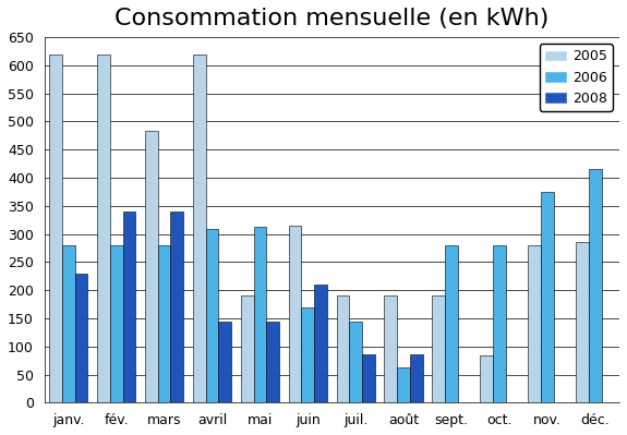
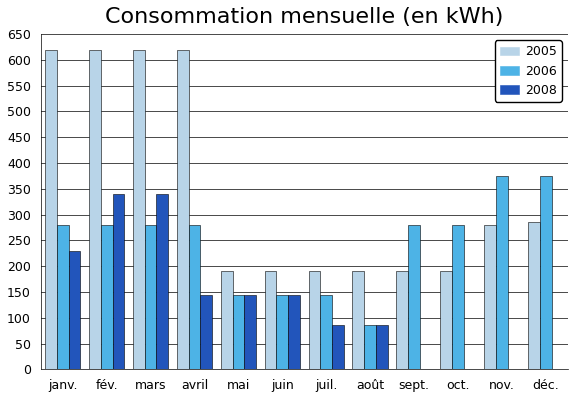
2005/mars: 484 -> 620
2006/avril: 308 -> 280
2006/mai: 312 -> 145
2005/juin: 314 -> 190
2006/juin: 170 -> 145
2008/juin: 210 -> 145
2006/août: 62 -> 85
2005/oct.: 84 -> 190
2006/déc.: 416 -> 375
